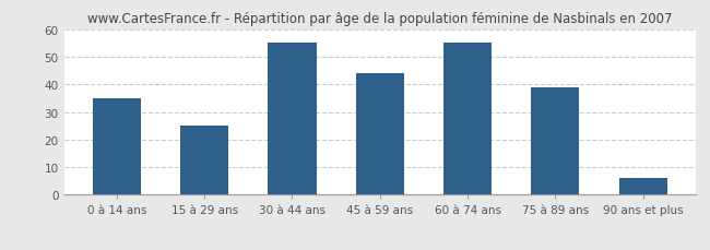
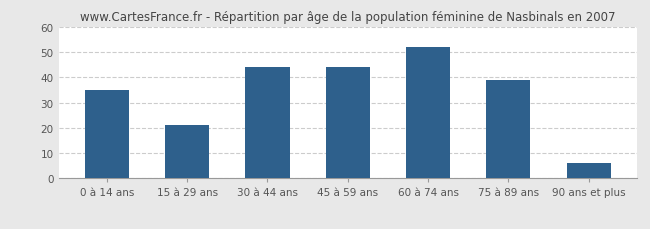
15 à 29 ans: 25 -> 21
30 à 44 ans: 55 -> 44
60 à 74 ans: 55 -> 52
